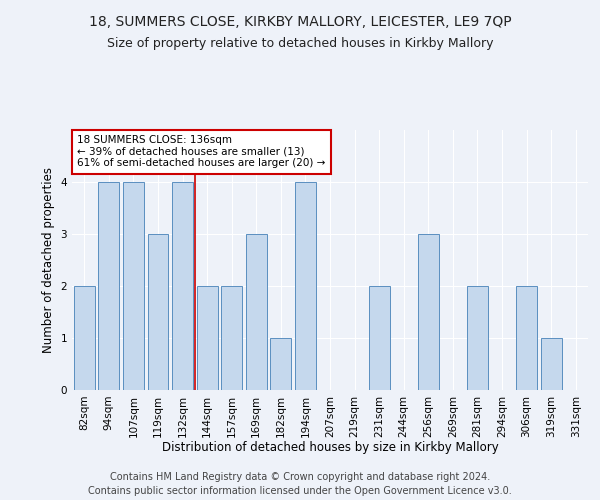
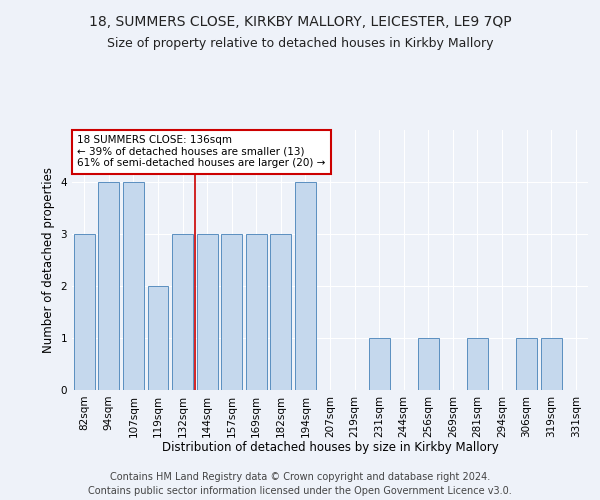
82sqm: 2 -> 3
119sqm: 3 -> 2
132sqm: 4 -> 3
144sqm: 2 -> 3
157sqm: 2 -> 3
182sqm: 1 -> 3
231sqm: 2 -> 1
256sqm: 3 -> 1
281sqm: 2 -> 1
306sqm: 2 -> 1
